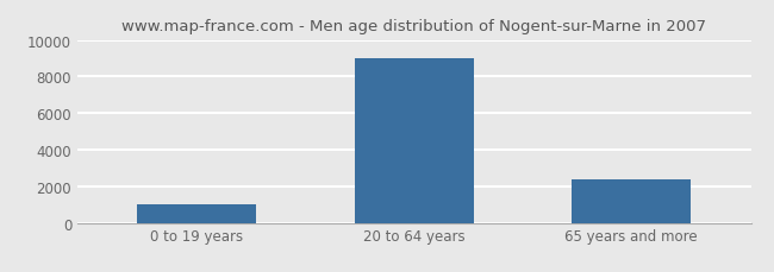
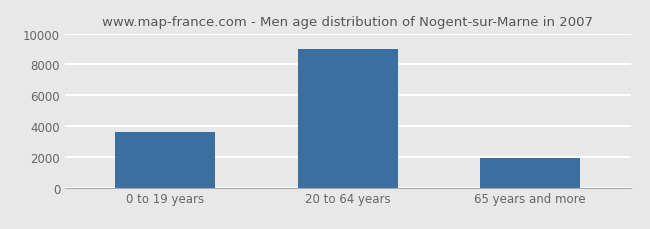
0 to 19 years: 1000 -> 3600
65 years and more: 2400 -> 1900
